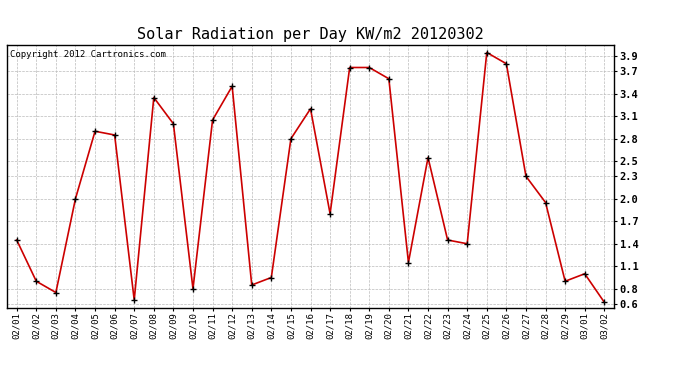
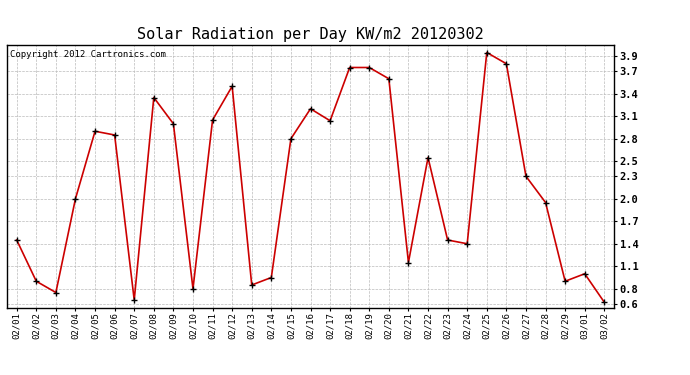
02/17: 1.80 -> 3.04
